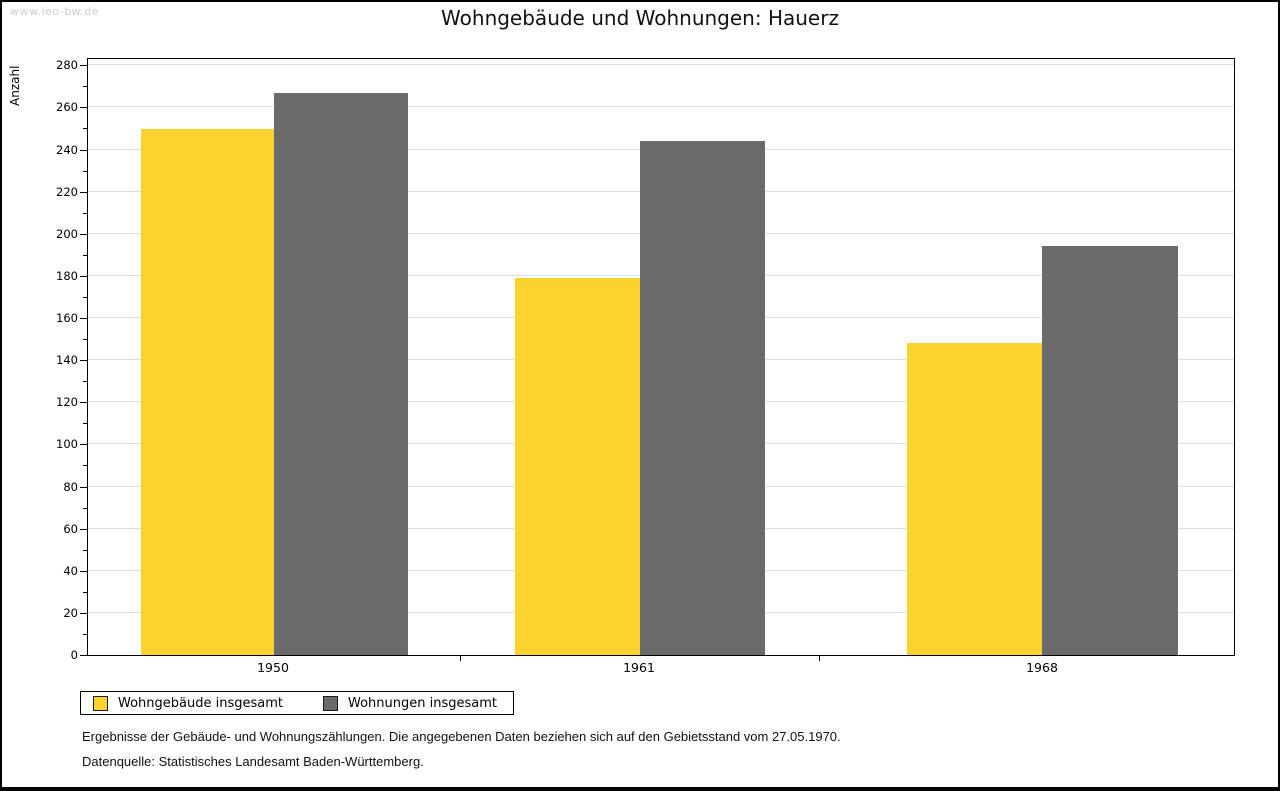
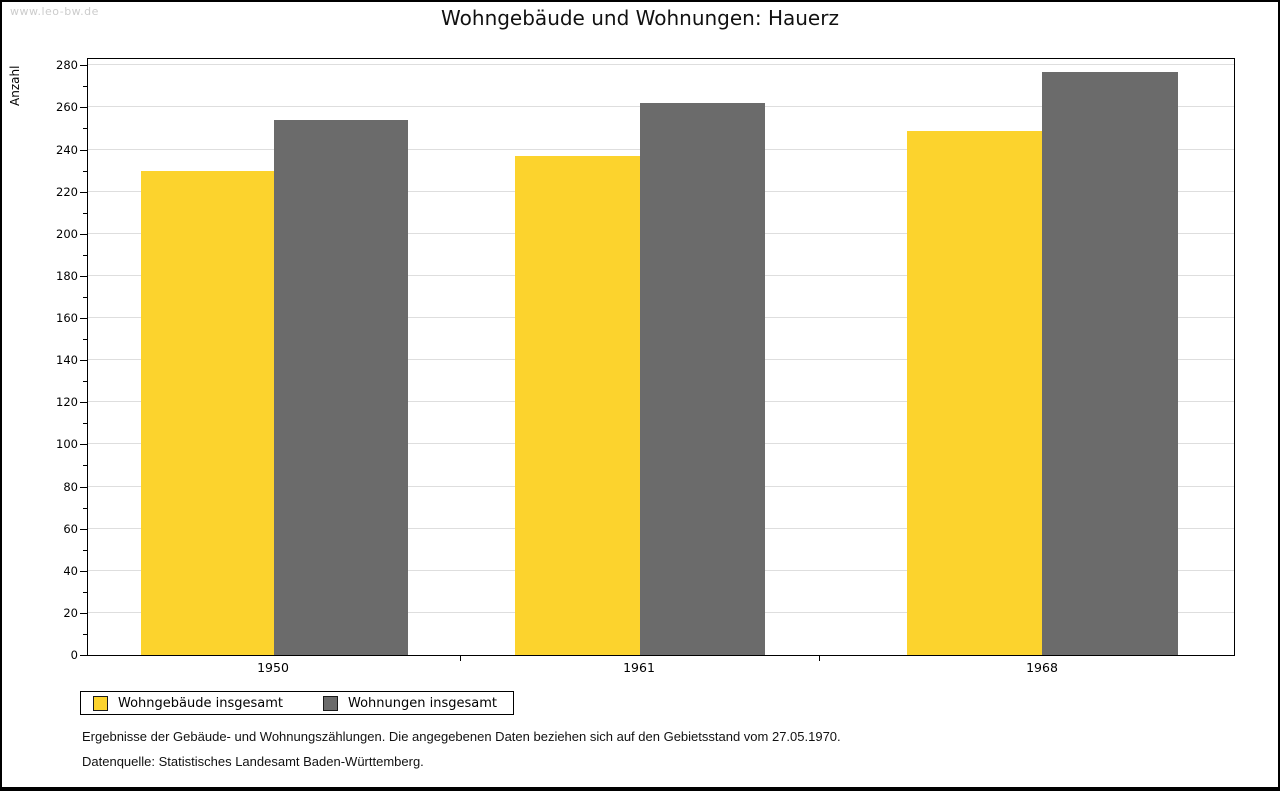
Wohngebäude insgesamt/1950: 250 -> 230
Wohnungen insgesamt/1950: 267 -> 254
Wohngebäude insgesamt/1961: 179 -> 237
Wohnungen insgesamt/1961: 244 -> 262
Wohngebäude insgesamt/1968: 148 -> 249
Wohnungen insgesamt/1968: 194 -> 277
